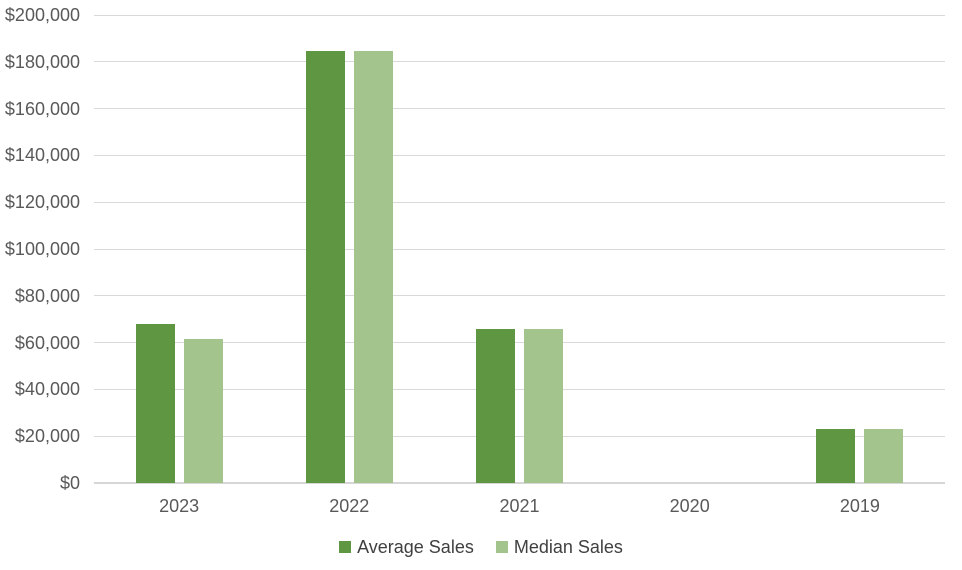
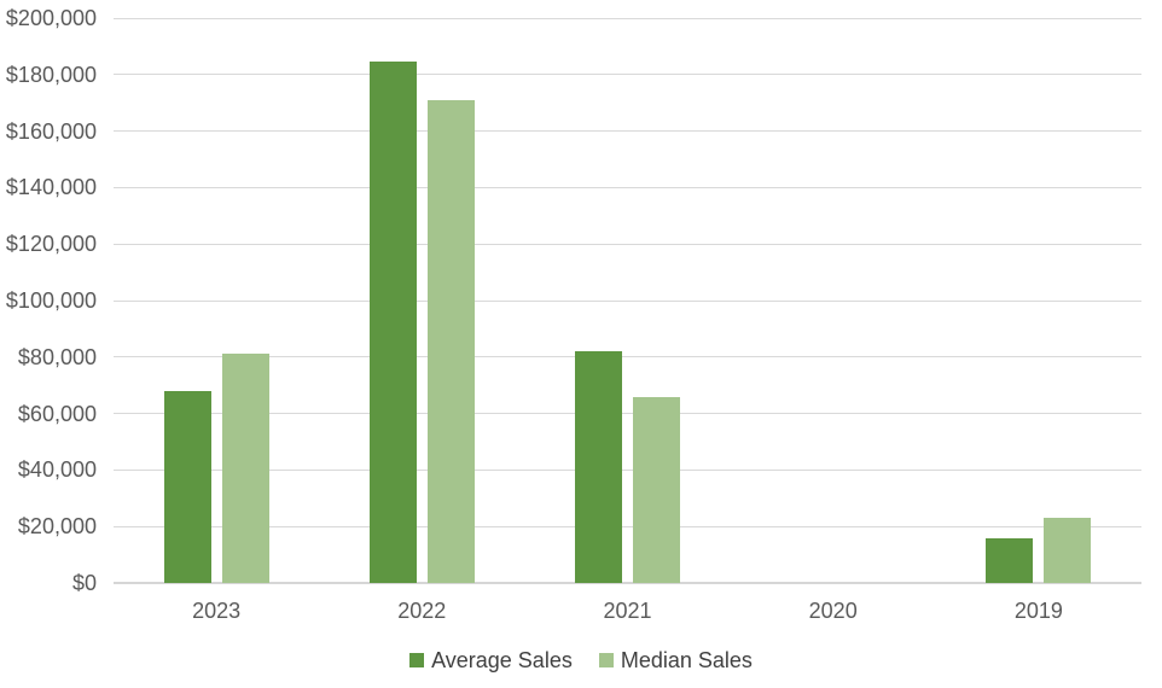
Median Sales/2023: $62000 -> $81000
Median Sales/2022: $184000 -> $171000
Average Sales/2021: $66000 -> $82000
Average Sales/2019: $23000 -> $16000
